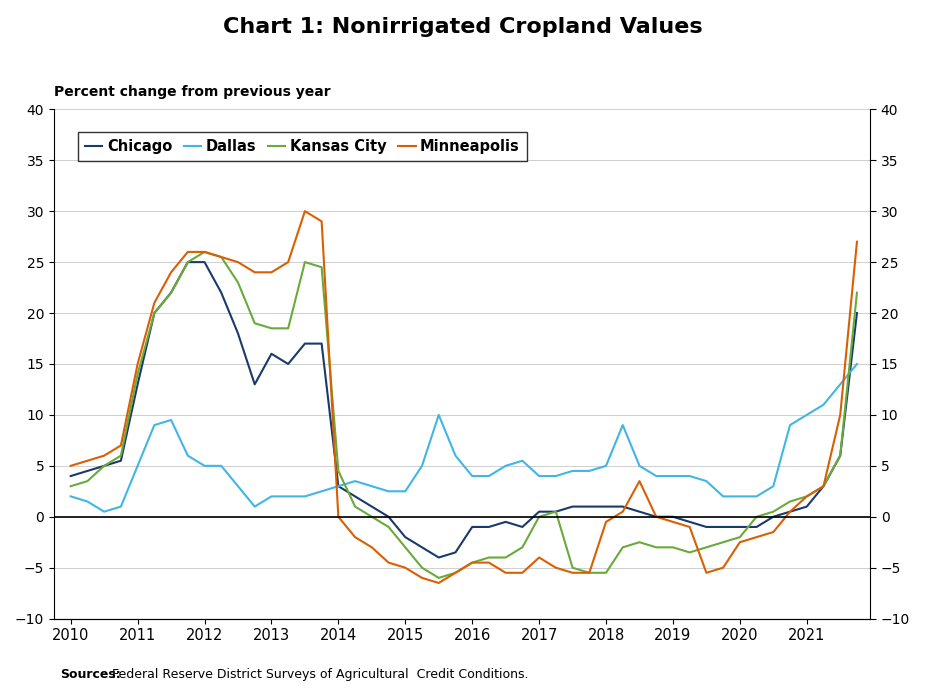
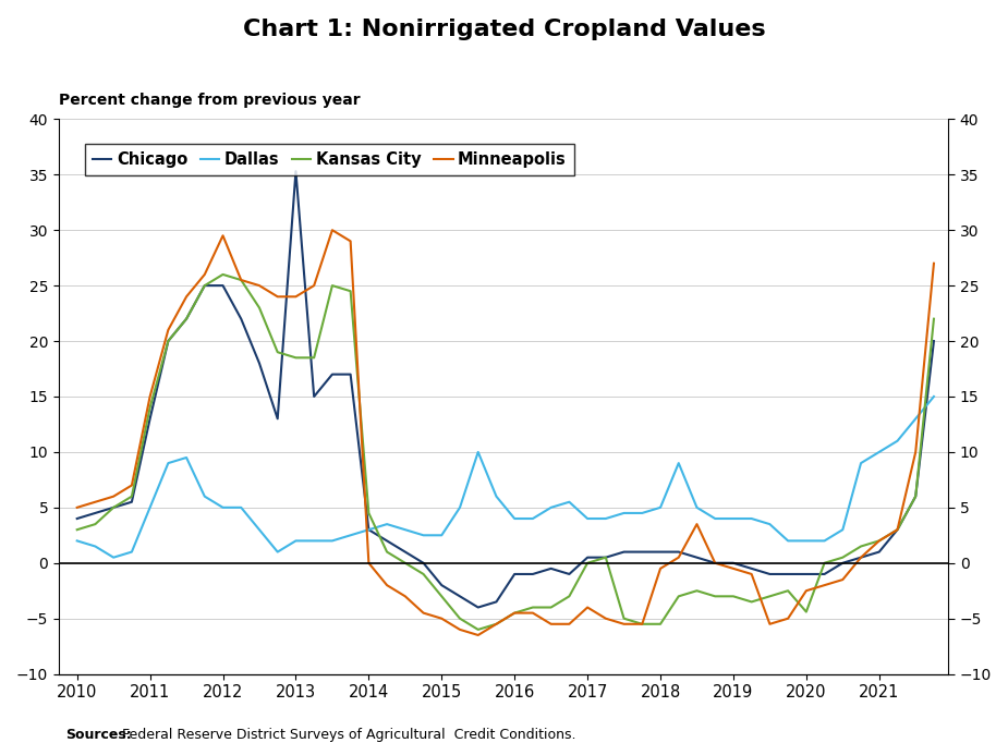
Minneapolis/2012: 26.0 -> 29.5
Chicago/2013: 16.0 -> 35.3
Kansas City/2020: -2.0 -> -4.4
